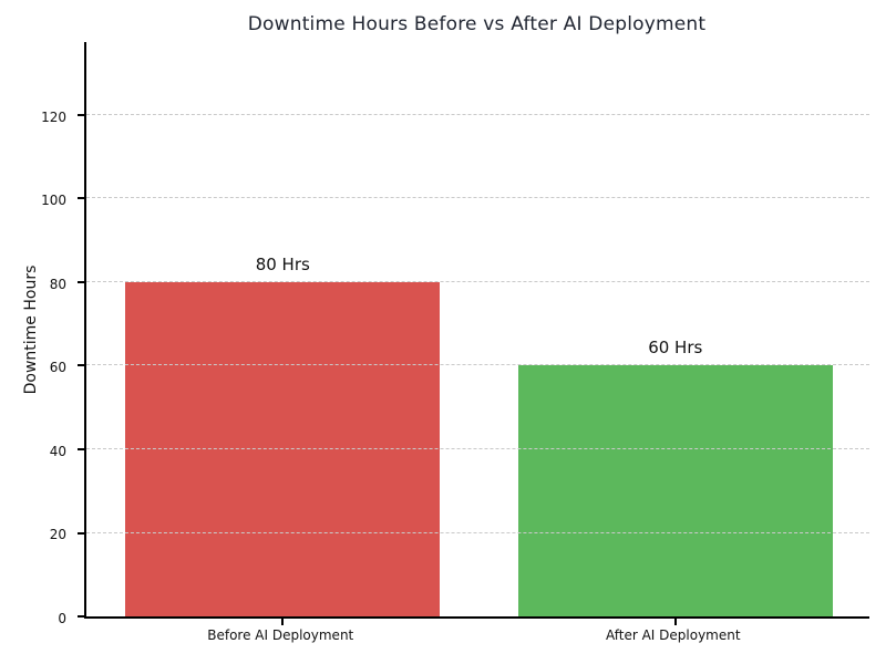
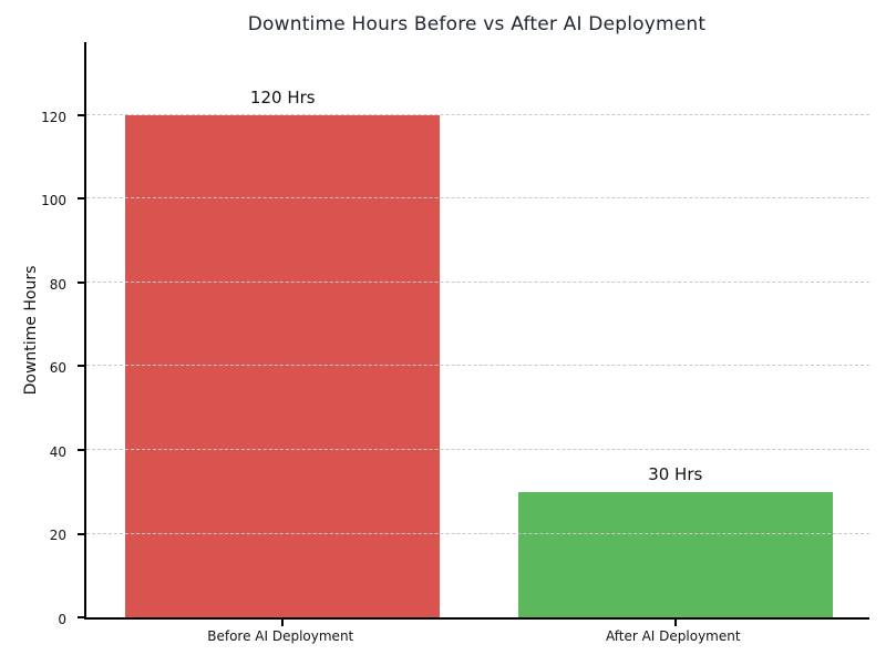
Before AI Deployment: 80 -> 120
After AI Deployment: 60 -> 30
